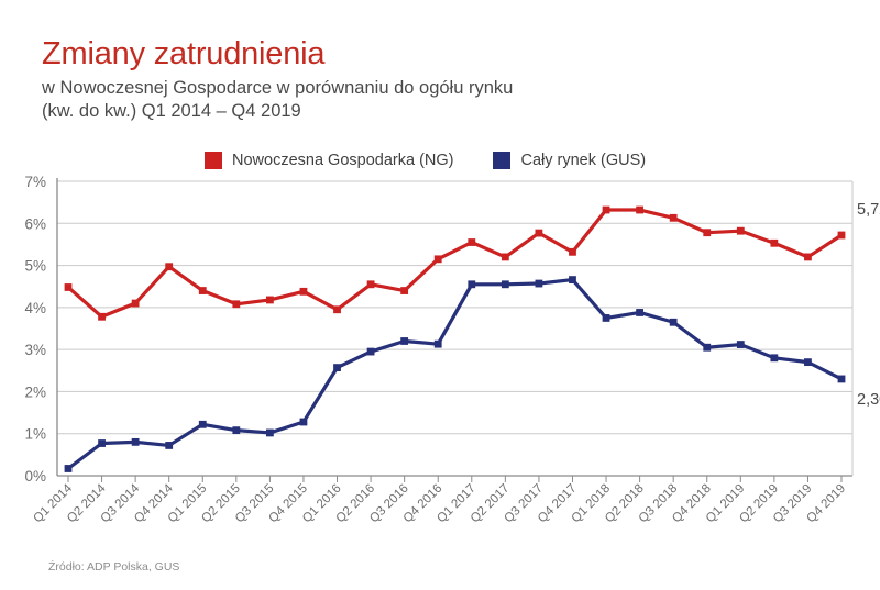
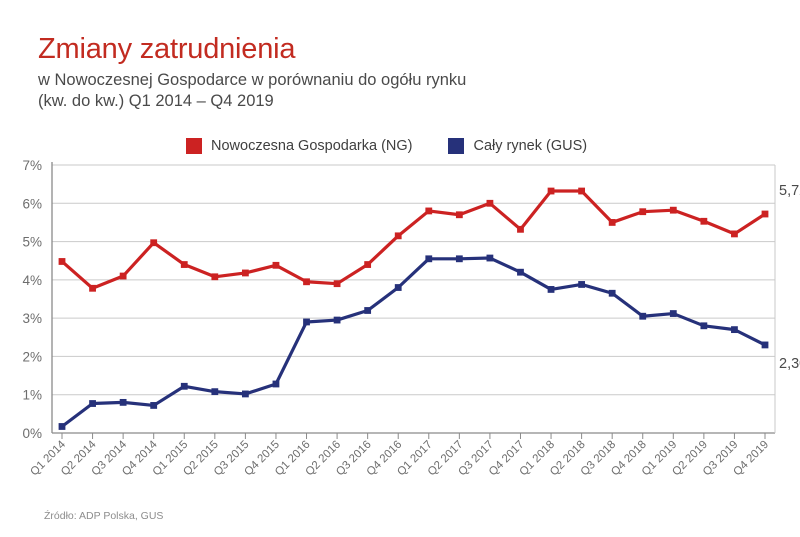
Cały rynek (GUS)/Q1 2016: 2.6% -> 2.9%
Nowoczesna Gospodarka (NG)/Q2 2016: 4.5% -> 3.9%
Cały rynek (GUS)/Q4 2016: 3.1% -> 3.8%
Nowoczesna Gospodarka (NG)/Q1 2017: 5.5% -> 5.8%
Nowoczesna Gospodarka (NG)/Q2 2017: 5.2% -> 5.7%
Nowoczesna Gospodarka (NG)/Q3 2017: 5.8% -> 6.0%
Cały rynek (GUS)/Q4 2017: 4.7% -> 4.2%
Nowoczesna Gospodarka (NG)/Q3 2018: 6.1% -> 5.5%
